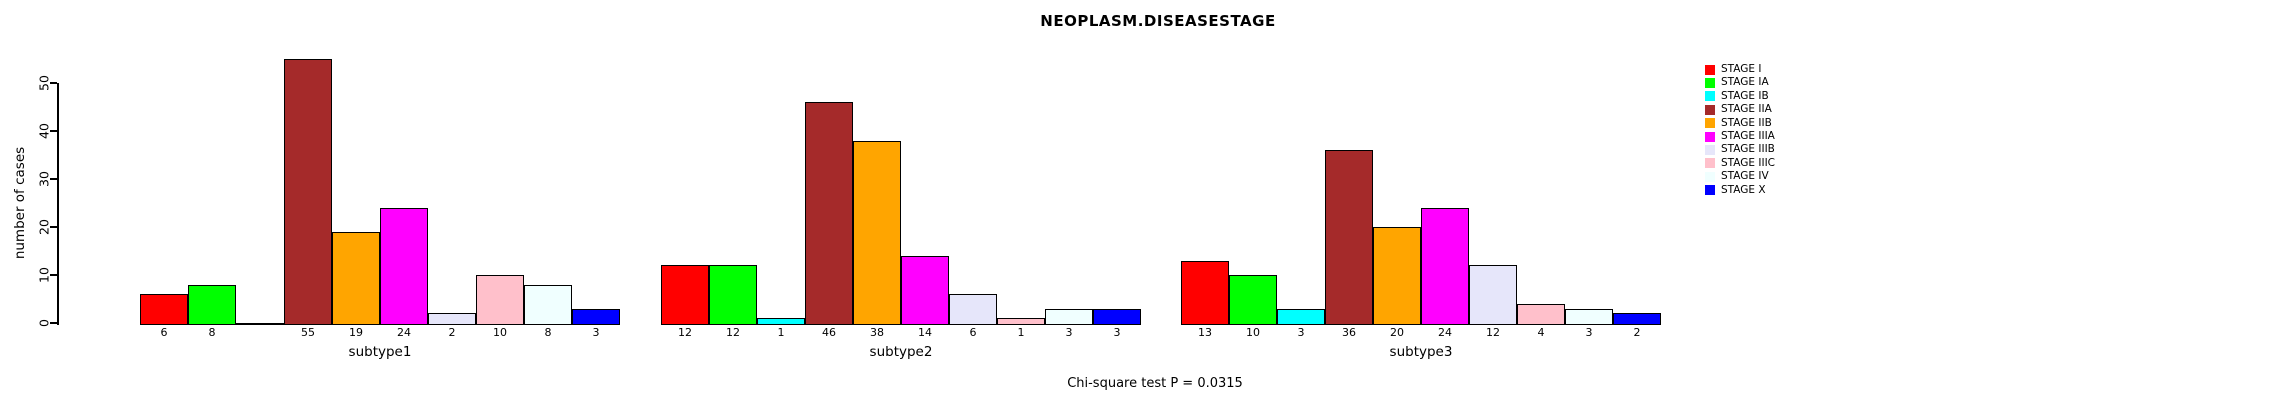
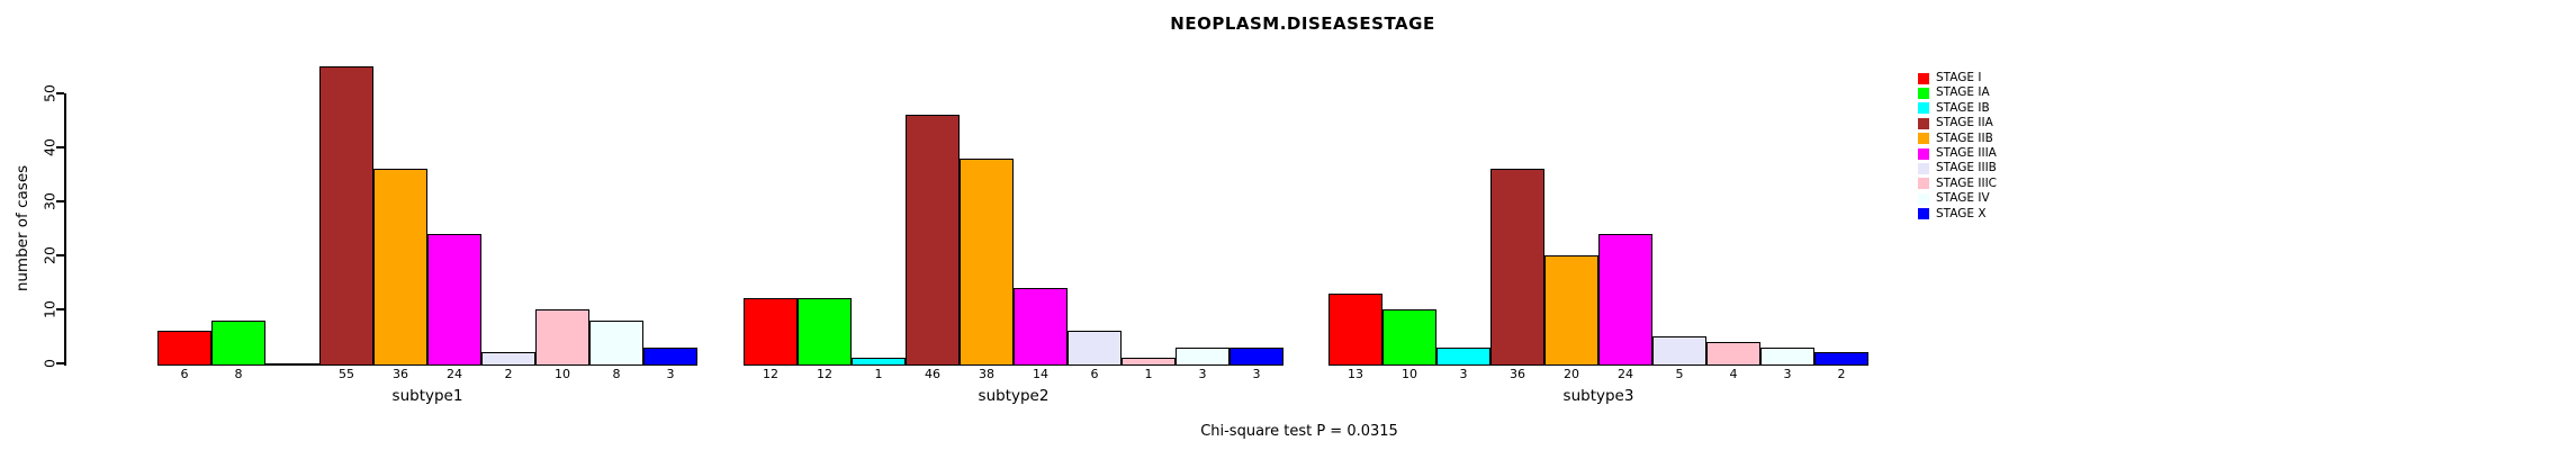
STAGE IIB/subtype1: 19 -> 36
STAGE IIIB/subtype3: 12 -> 5
